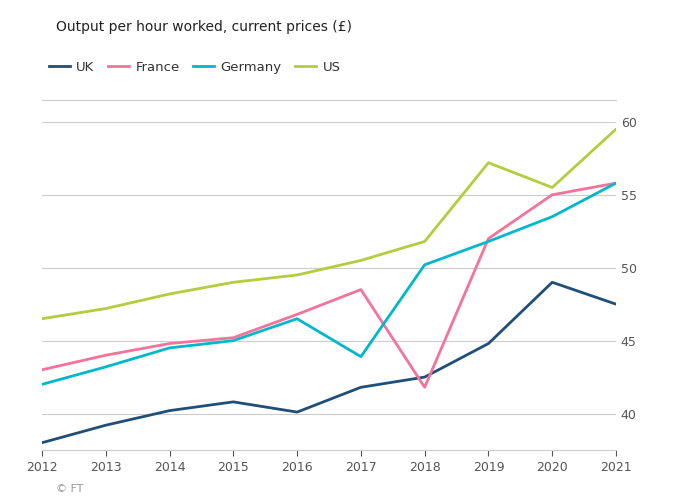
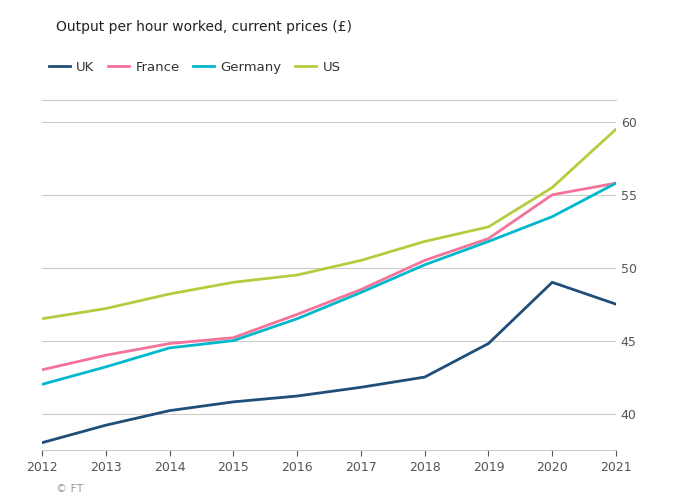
UK/2016: 40.1 -> 41.2
Germany/2017: 43.9 -> 48.3
France/2018: 41.8 -> 50.5
US/2019: 57.2 -> 52.8
